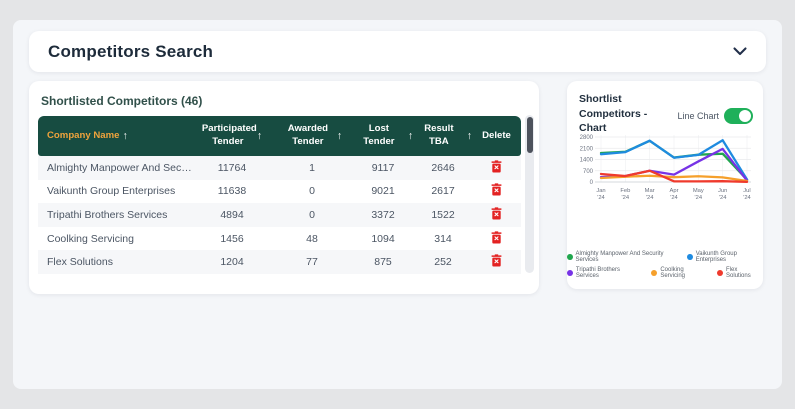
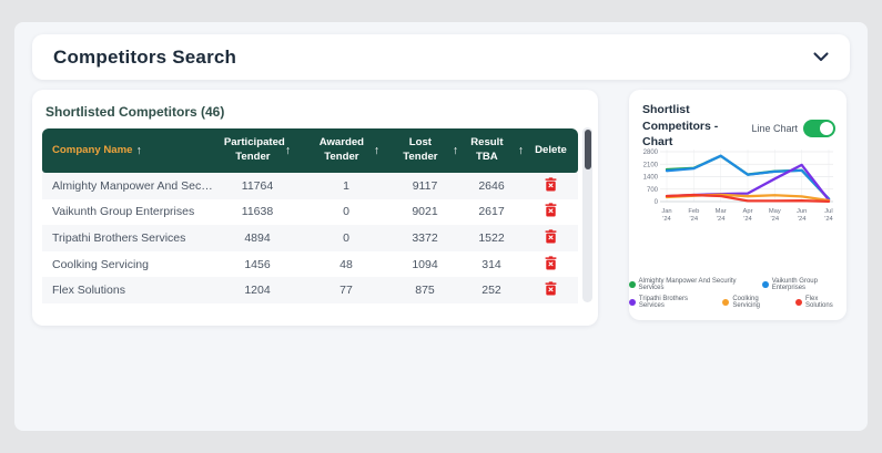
Flex Solutions/Jan '24: 500 -> 300
Tripathi Brothers Services/Mar '24: 700 -> 400
Flex Solutions/Mar '24: 700 -> 300
Vaikunth Group Enterprises/Jun '24: 2600 -> 1800
